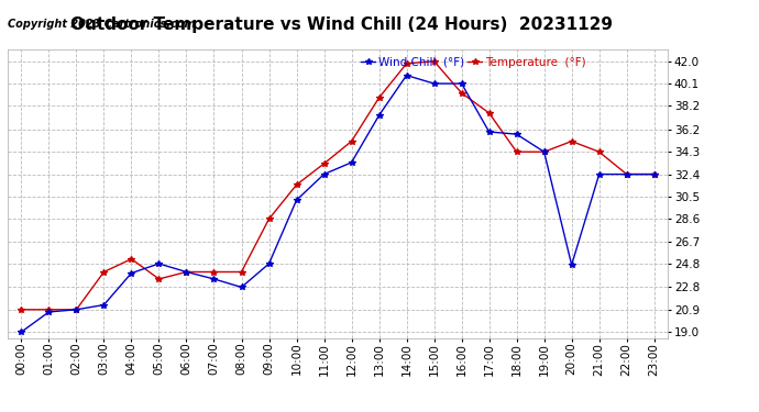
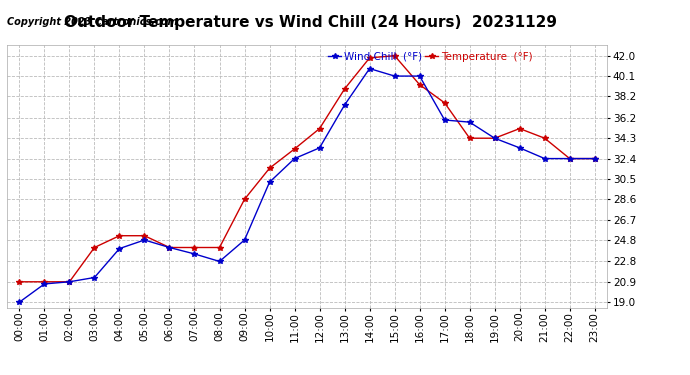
Temperature (°F)/05:00: 23.5 -> 25.2
Wind Chill (°F)/20:00: 24.7 -> 33.4
